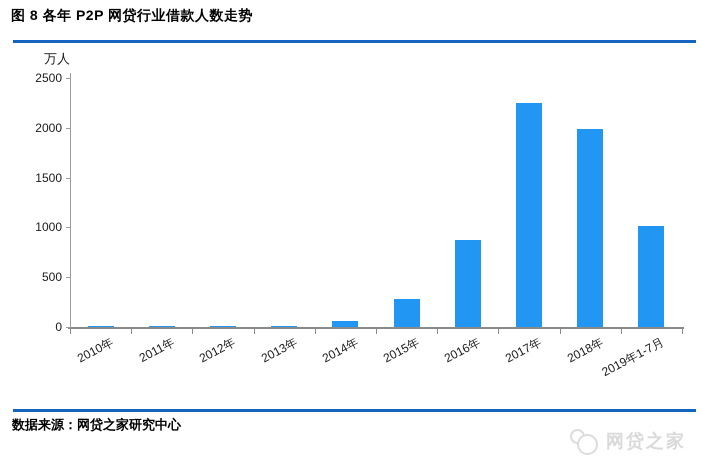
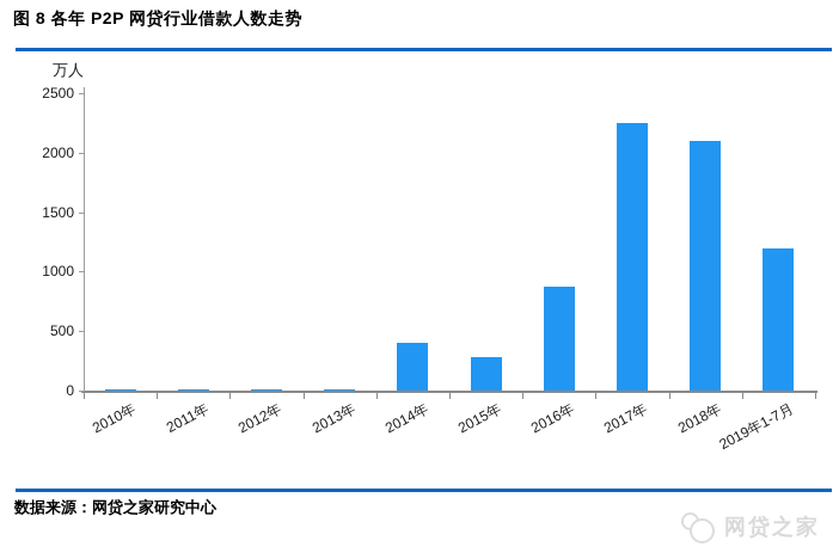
2014年: 100 -> 400
2018年: 2000 -> 2100
2019年1-7月: 1000 -> 1200
